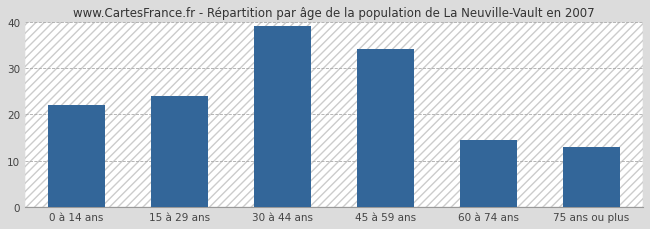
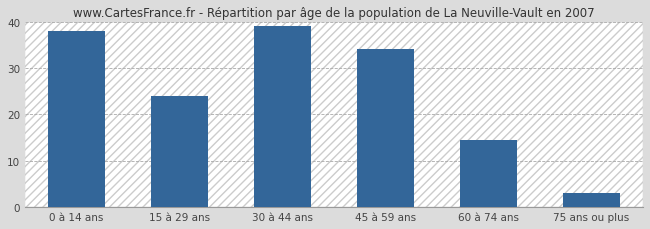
0 à 14 ans: 22.0 -> 38.0
75 ans ou plus: 13.0 -> 3.0
